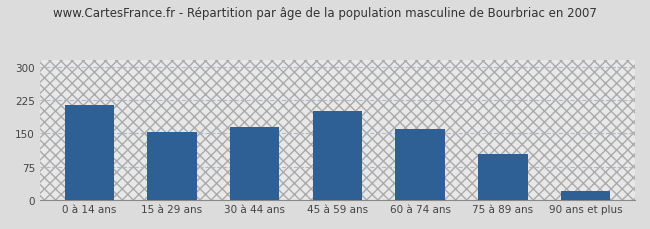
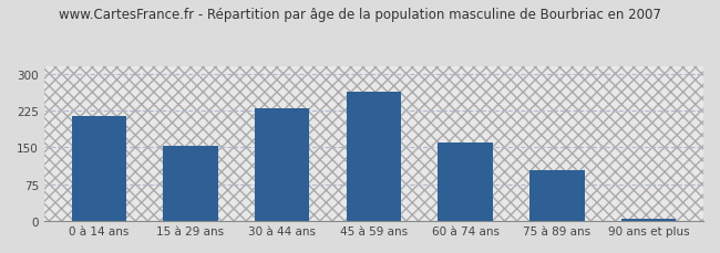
30 à 44 ans: 165 -> 230
45 à 59 ans: 200 -> 263
90 ans et plus: 20 -> 5
